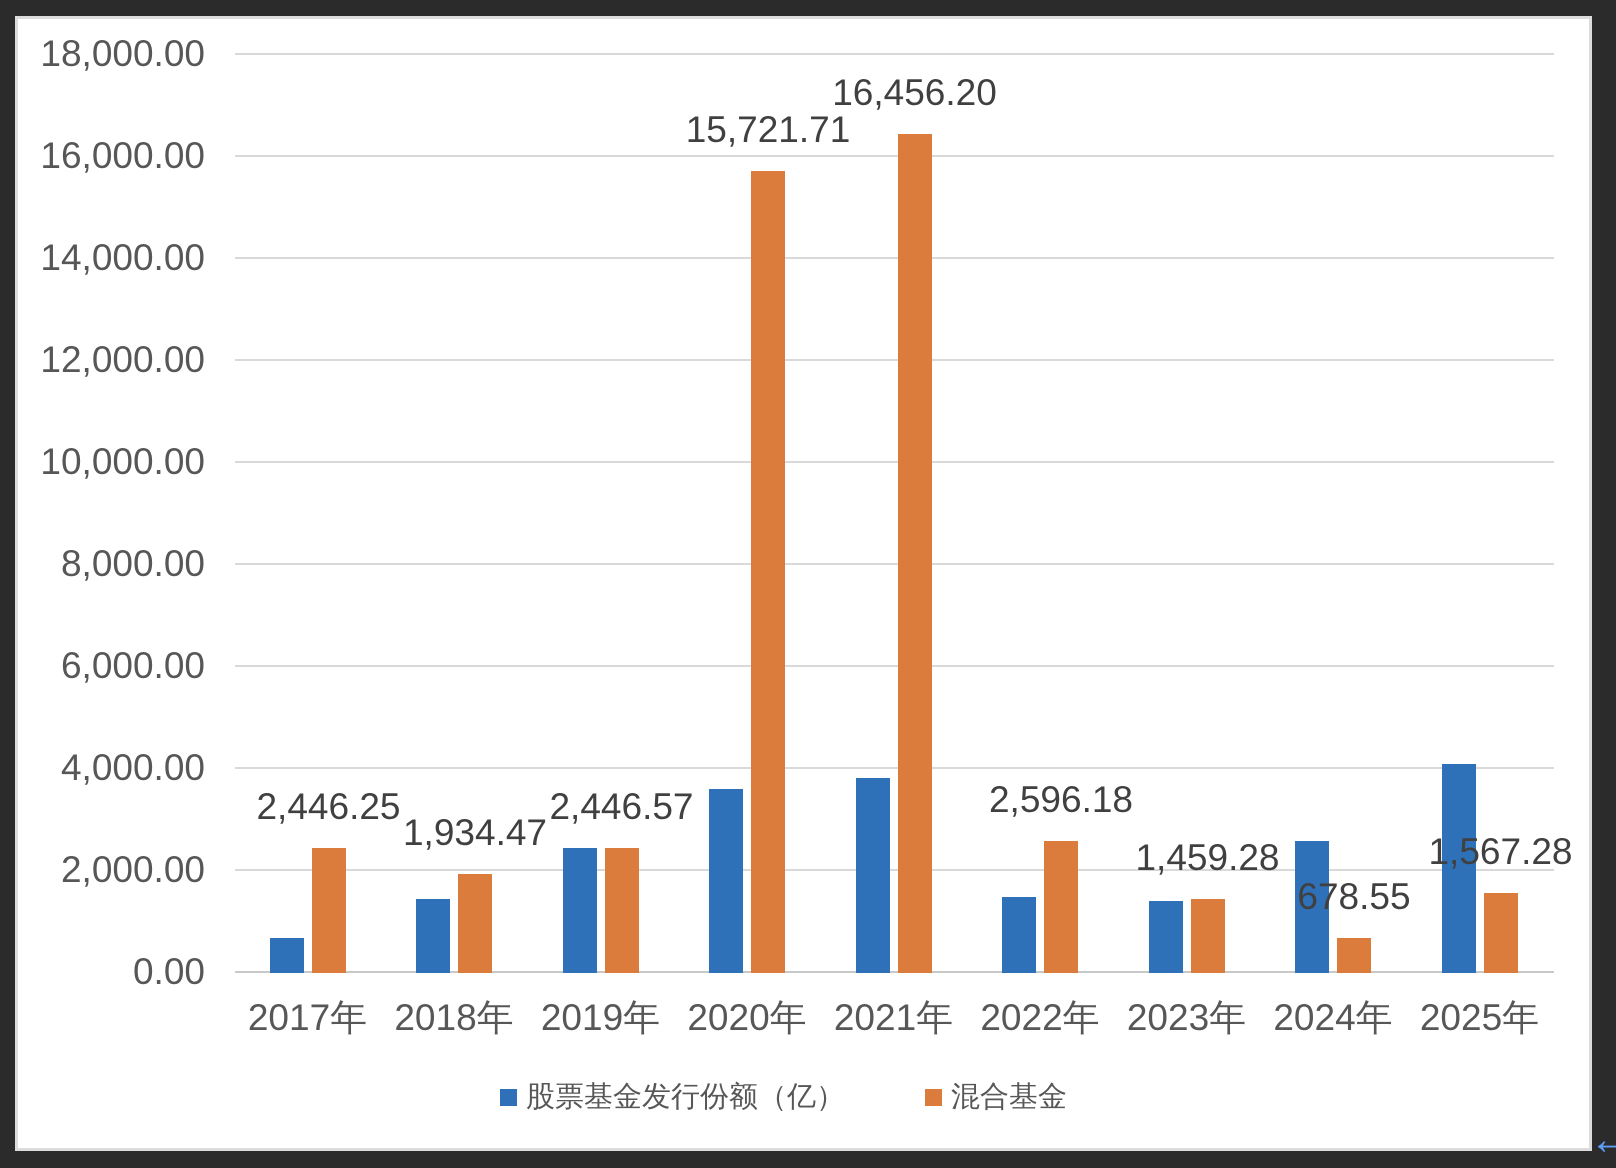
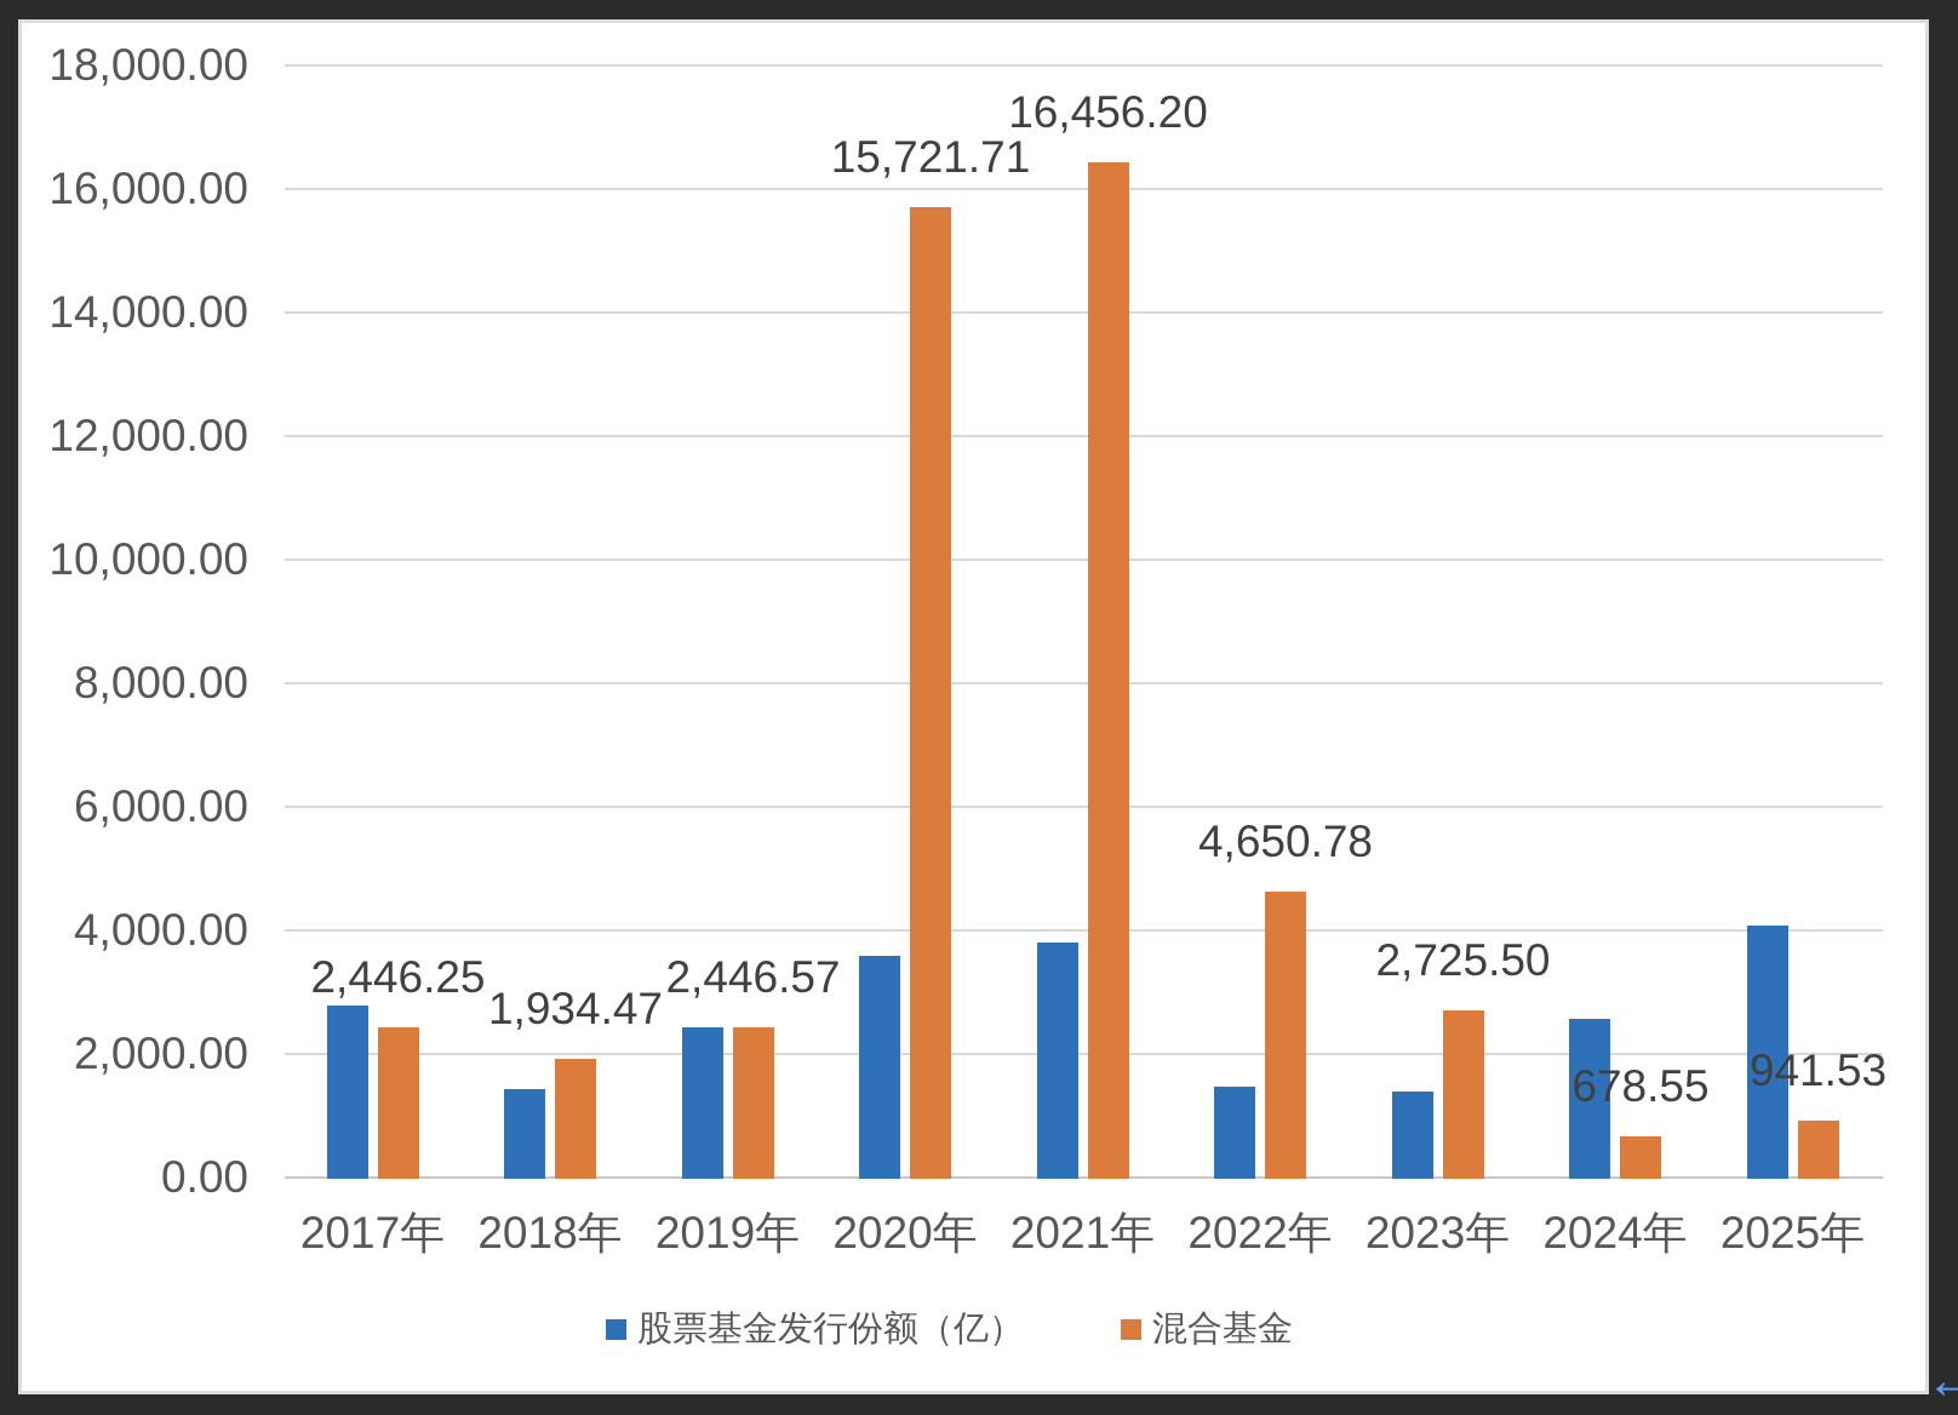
股票基金发行份额（亿）/2017年: 700 -> 2800
混合基金/2022年: 2,596.18 -> 4,650.78
混合基金/2023年: 1,459.28 -> 2,725.50
混合基金/2025年: 1,567.28 -> 941.53
